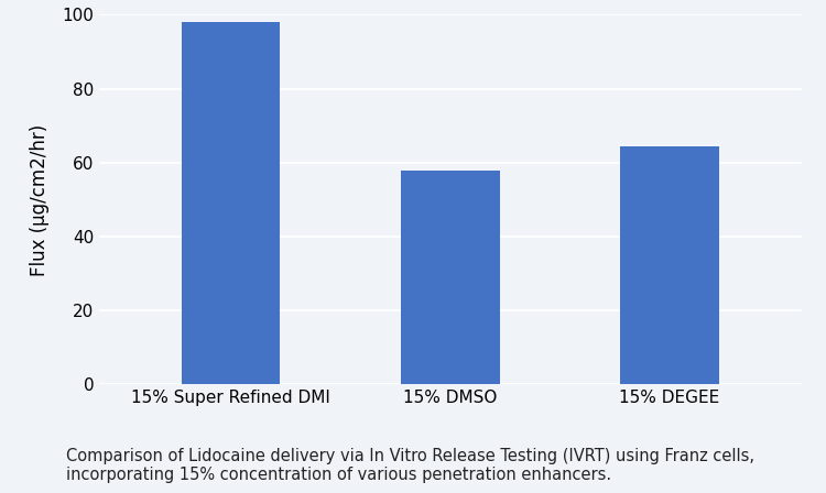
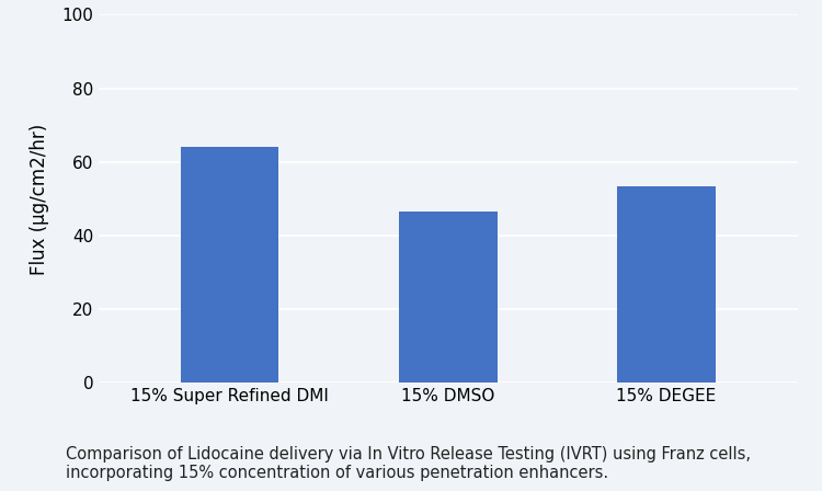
15% Super Refined DMI: 98.0 -> 64.0
15% DMSO: 58.0 -> 46.5
15% DEGEE: 64.5 -> 53.5
